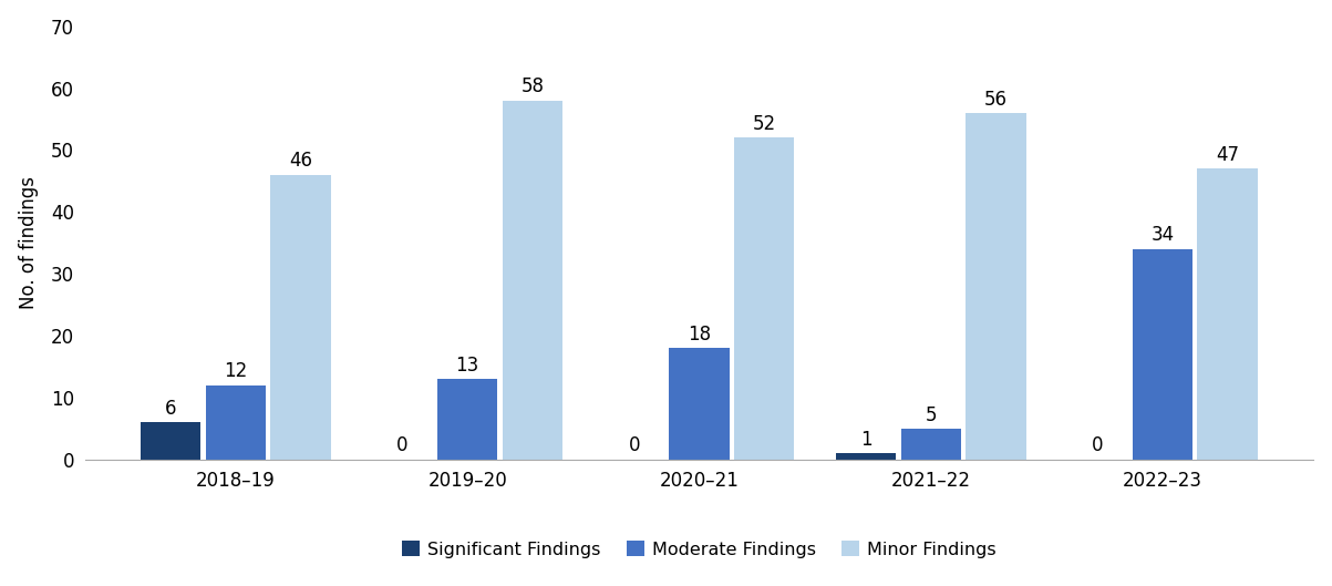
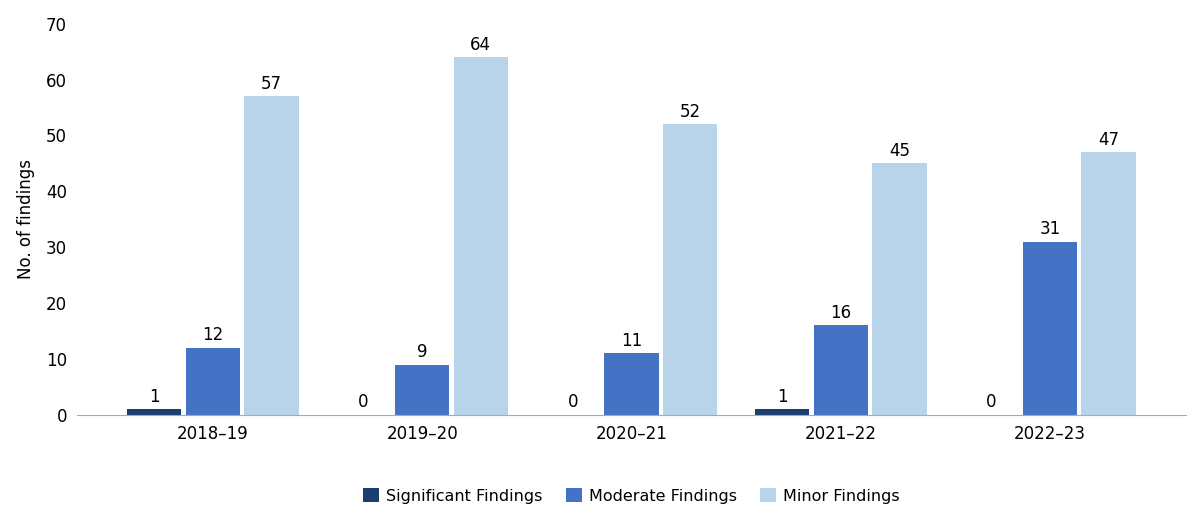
Significant Findings/2018–19: 6 -> 1
Minor Findings/2018–19: 46 -> 57
Moderate Findings/2019–20: 13 -> 9
Minor Findings/2019–20: 58 -> 64
Moderate Findings/2020–21: 18 -> 11
Moderate Findings/2021–22: 5 -> 16
Minor Findings/2021–22: 56 -> 45
Moderate Findings/2022–23: 34 -> 31
